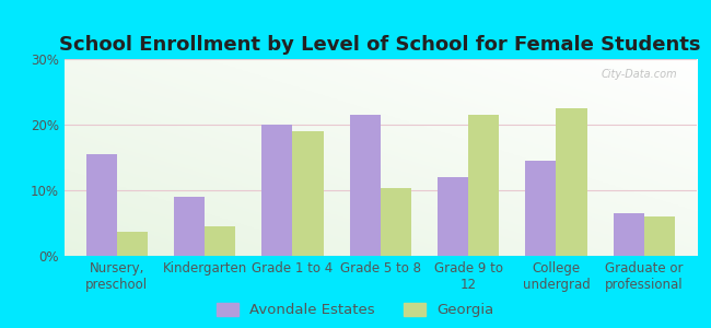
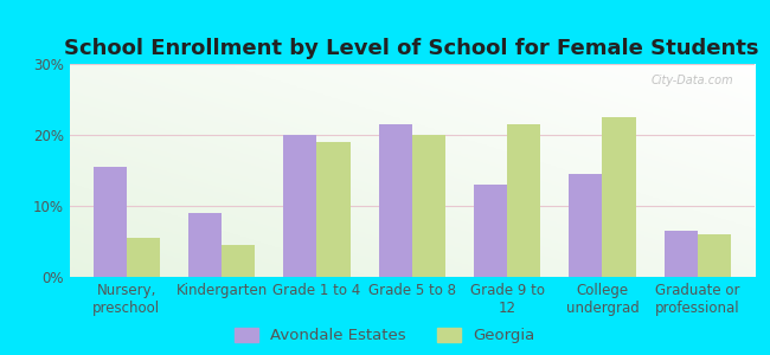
Georgia/Nursery, preschool: 3.6% -> 5.5%
Georgia/Grade 5 to 8: 10.4% -> 20.0%
Avondale Estates/Grade 9 to 12: 12.0% -> 13.0%
